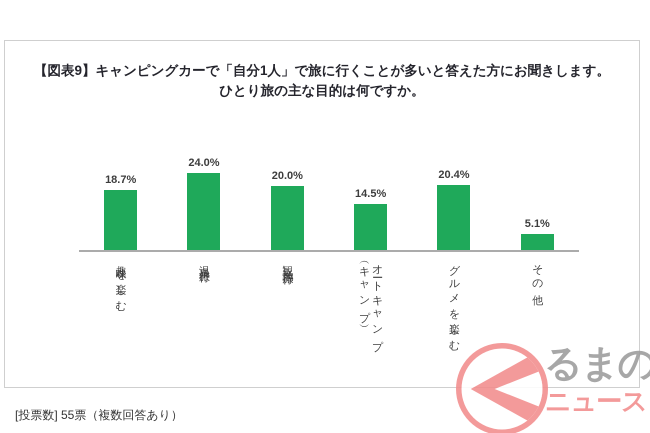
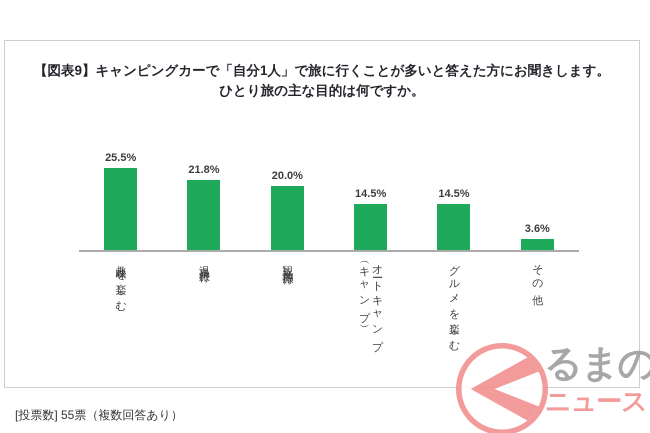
趣味を楽しむ: 18.7% -> 25.5%
温泉旅行: 24.0% -> 21.8%
グルメを楽しむ: 20.4% -> 14.5%
その他: 5.1% -> 3.6%
